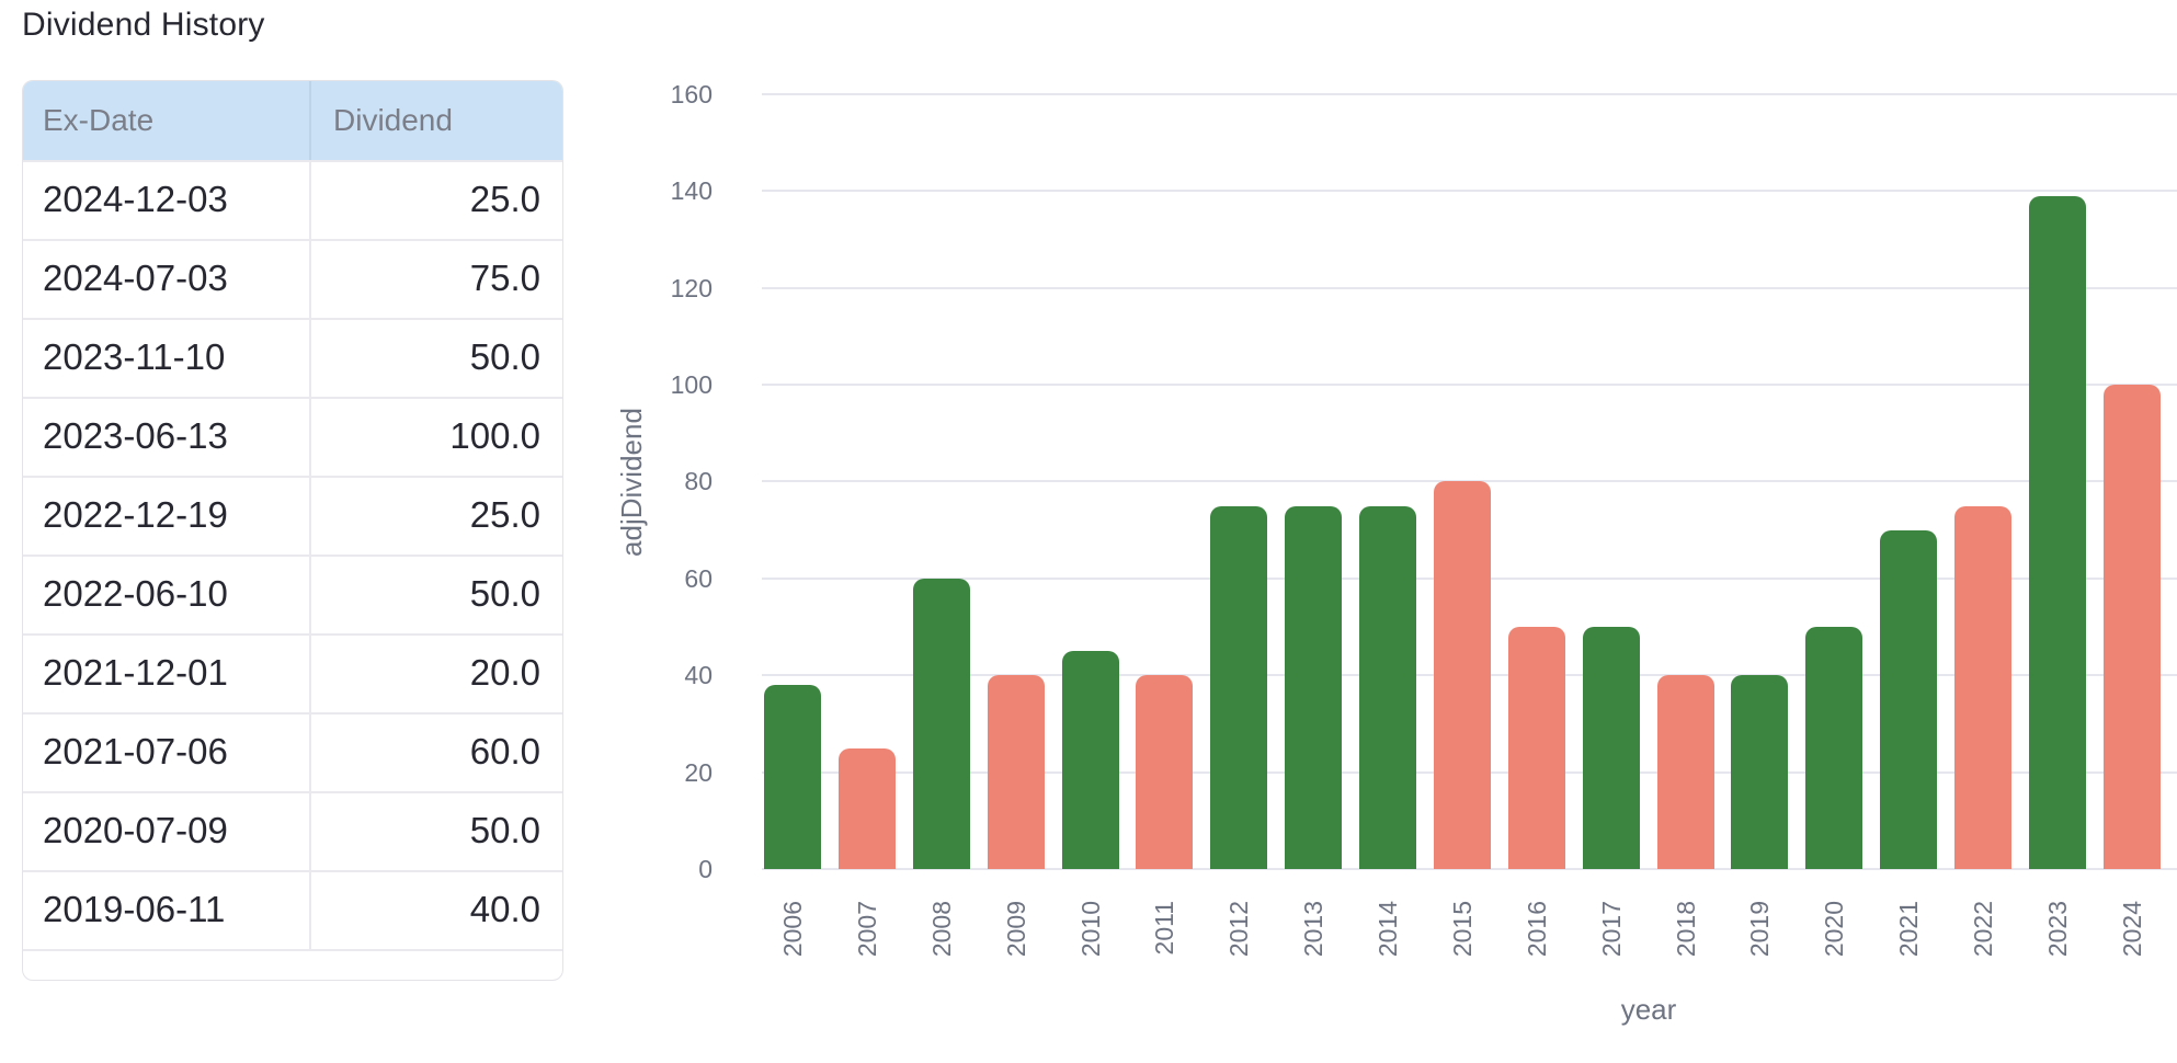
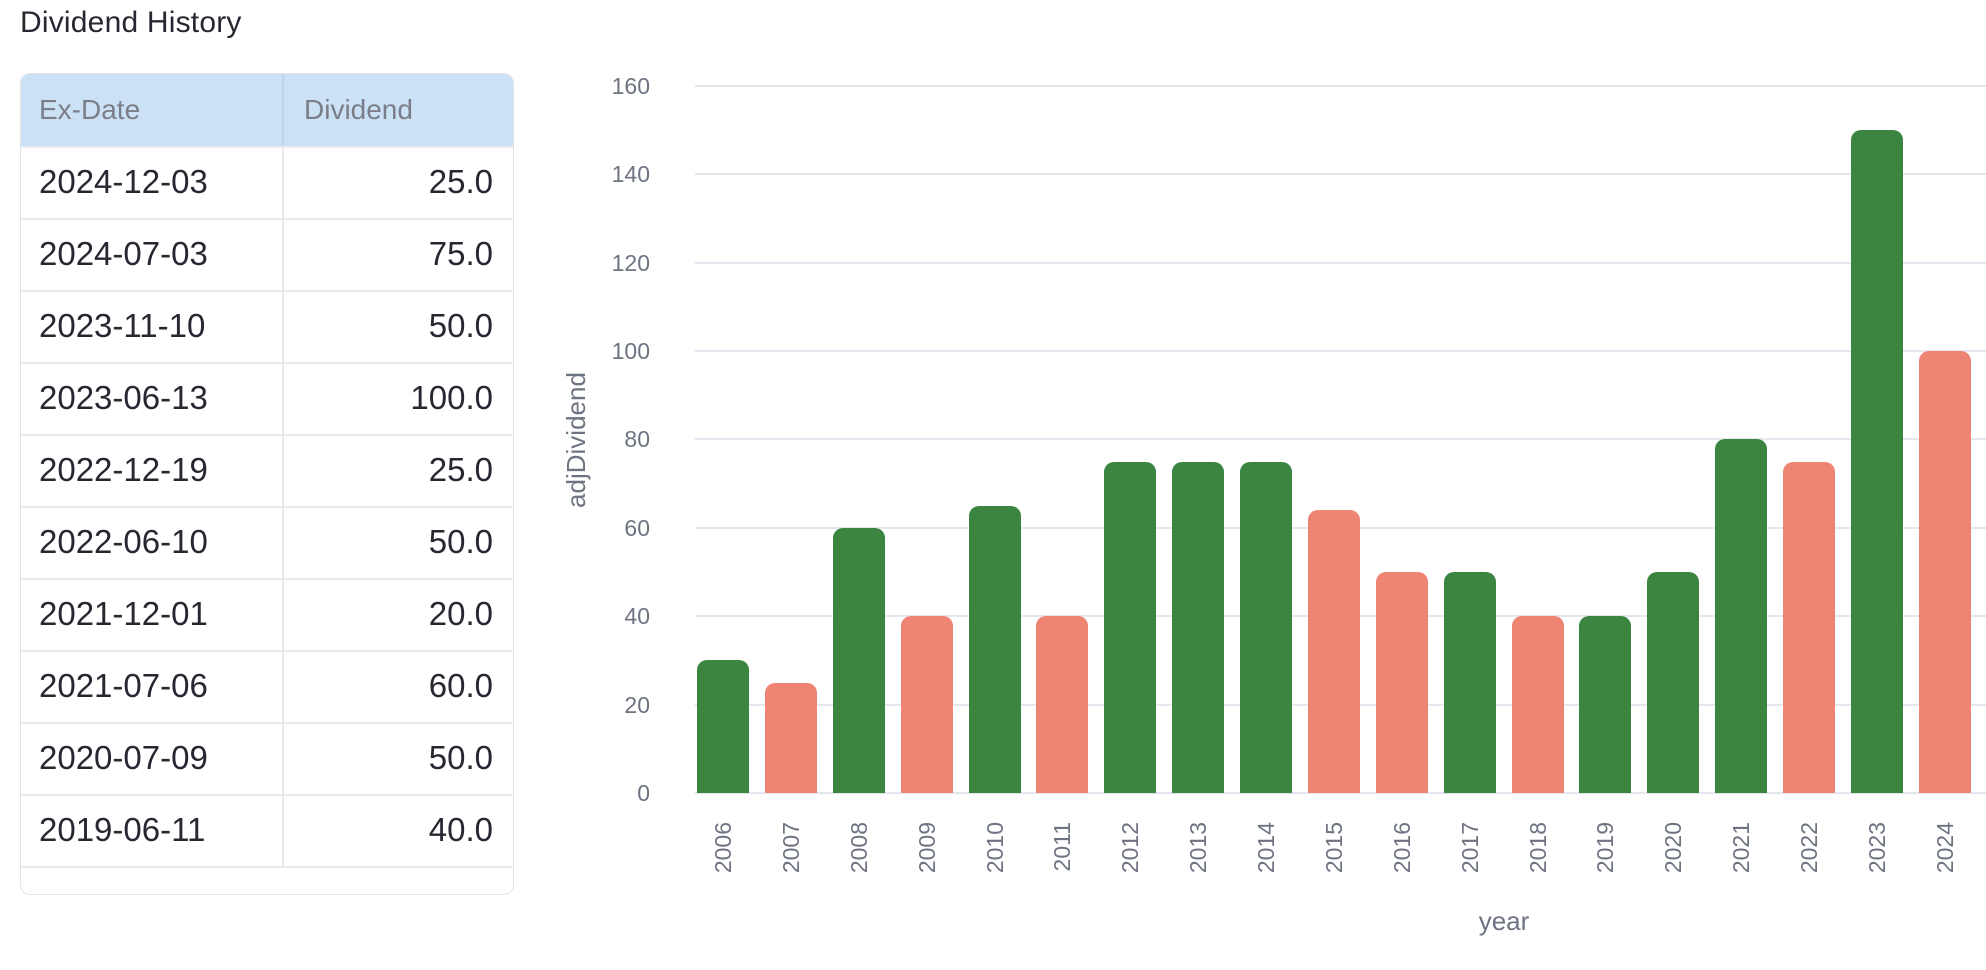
2006: 38 -> 30
2010: 45 -> 65
2015: 80 -> 64
2021: 70 -> 80
2023: 139 -> 150
